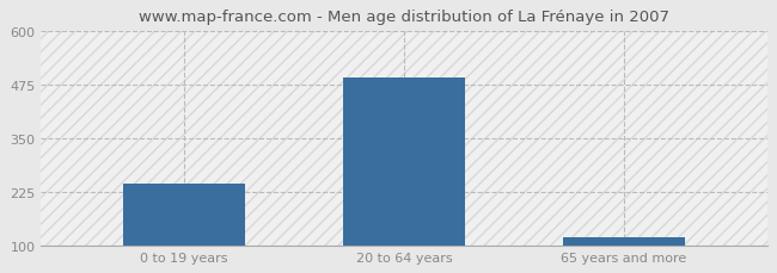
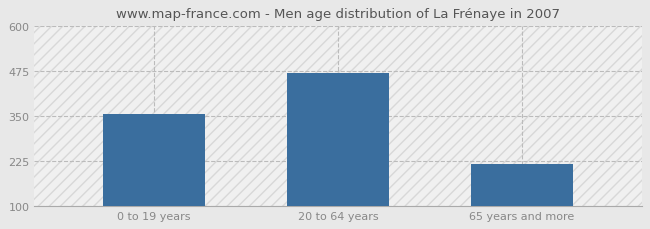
0 to 19 years: 245 -> 355
20 to 64 years: 490 -> 470
65 years and more: 120 -> 215
